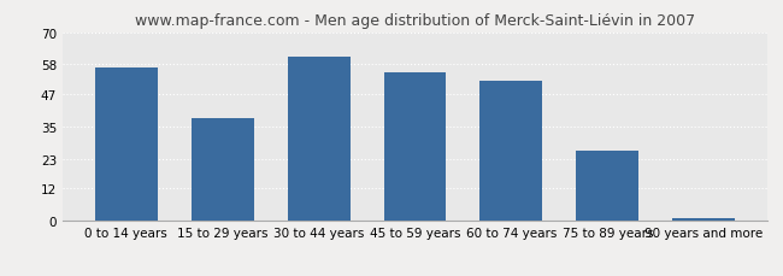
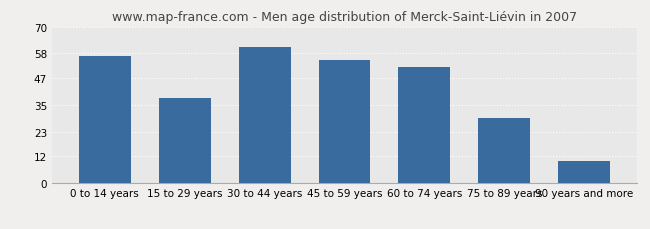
75 to 89 years: 26 -> 29
90 years and more: 1 -> 10
